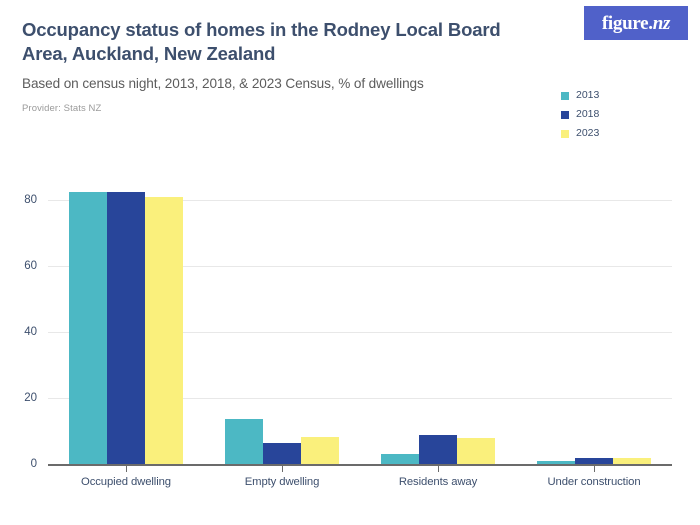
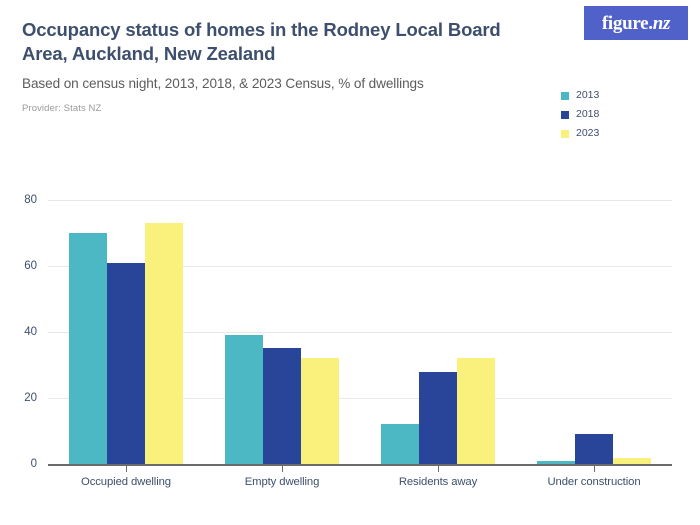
2013/Occupied dwelling: 82 -> 70
2018/Occupied dwelling: 82 -> 61
2023/Occupied dwelling: 81 -> 73
2013/Empty dwelling: 14 -> 39
2018/Empty dwelling: 6 -> 35
2023/Empty dwelling: 8 -> 32
2013/Residents away: 3 -> 12
2018/Residents away: 9 -> 28
2023/Residents away: 8 -> 32
2018/Under construction: 2 -> 9
